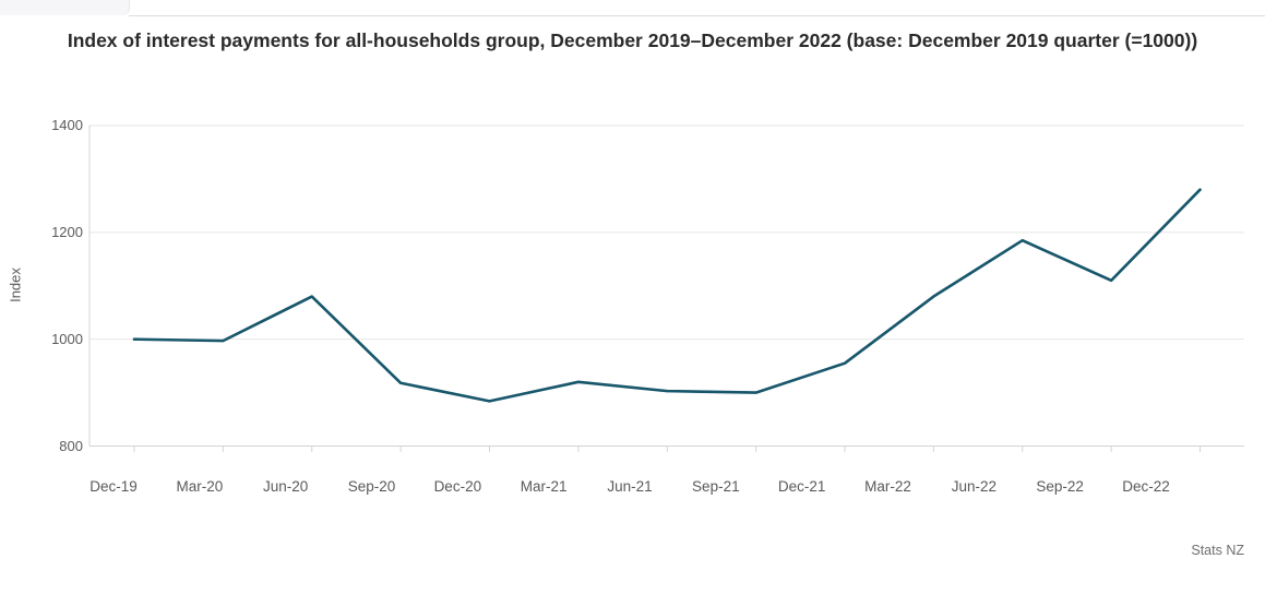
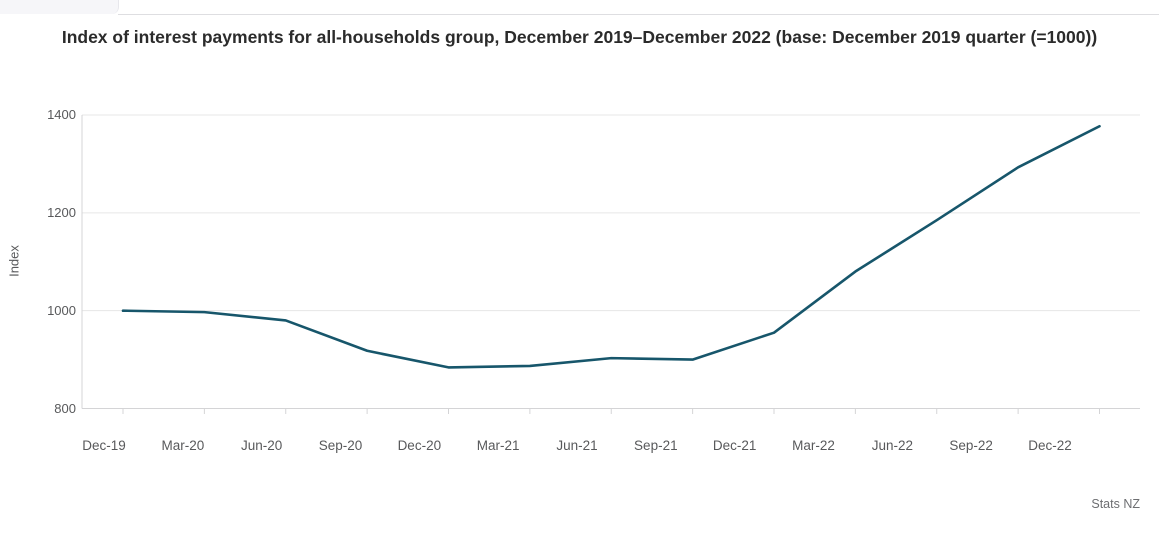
Jun-20: 1080 -> 980
Mar-21: 920 -> 890
Sep-22: 1110 -> 1290
Dec-22: 1280 -> 1380
